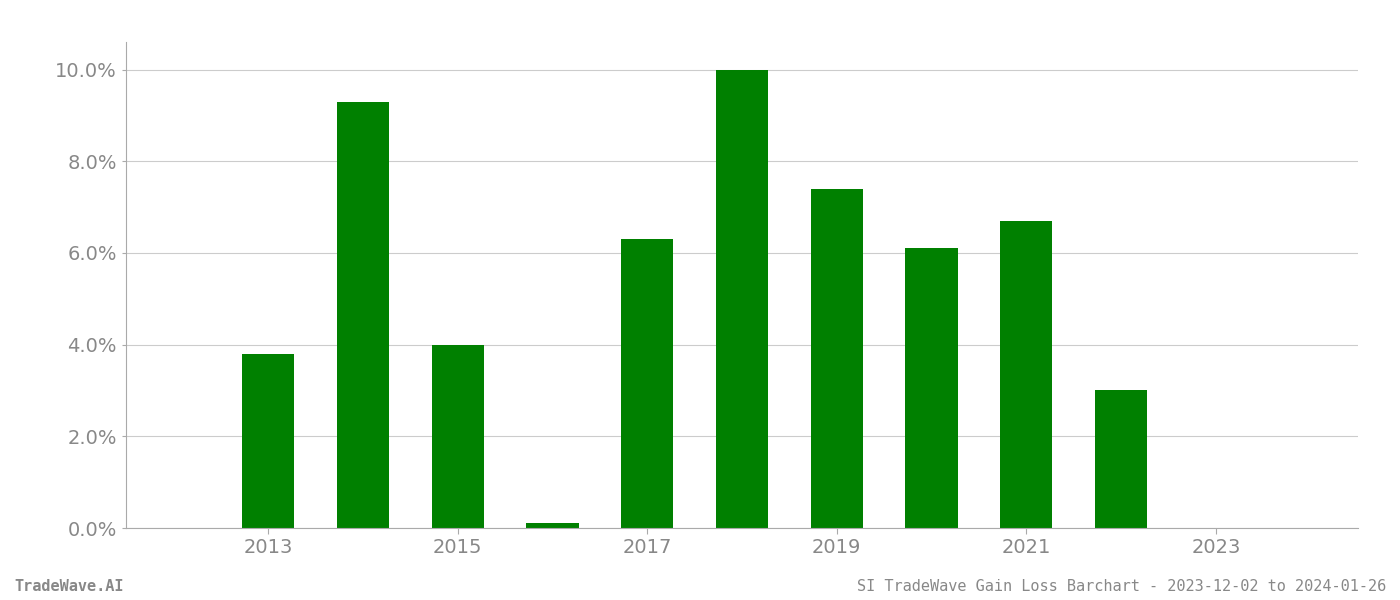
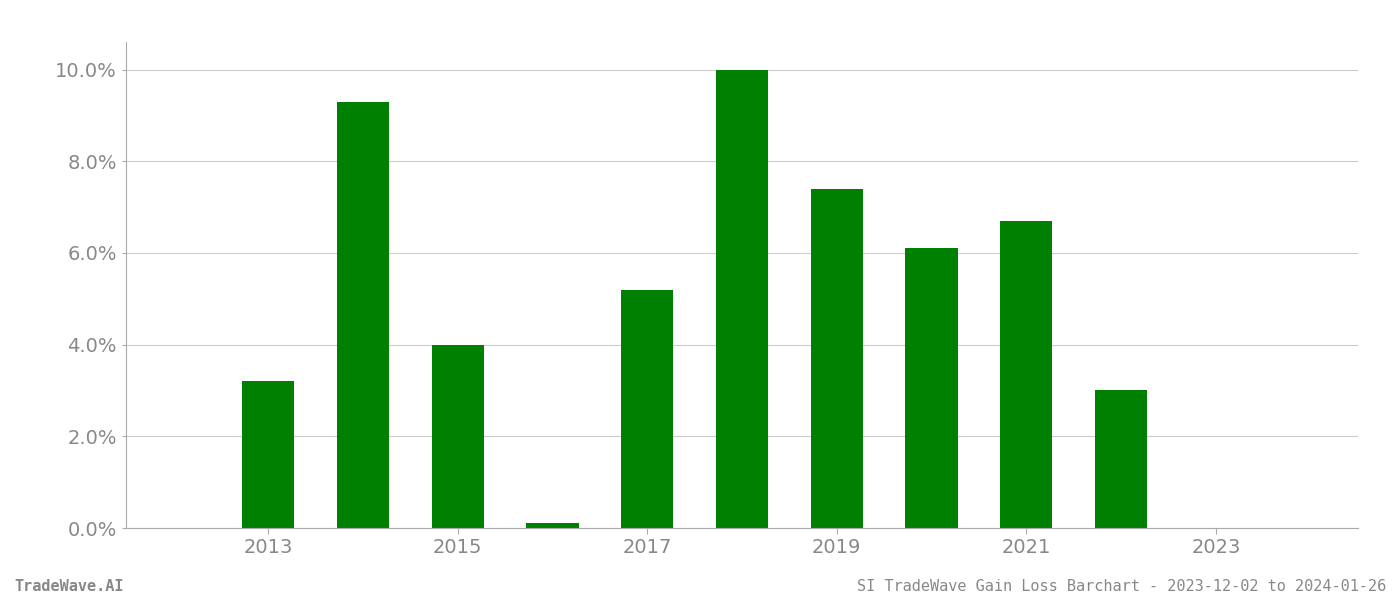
2013: 3.8% -> 3.2%
2017: 6.3% -> 5.2%
